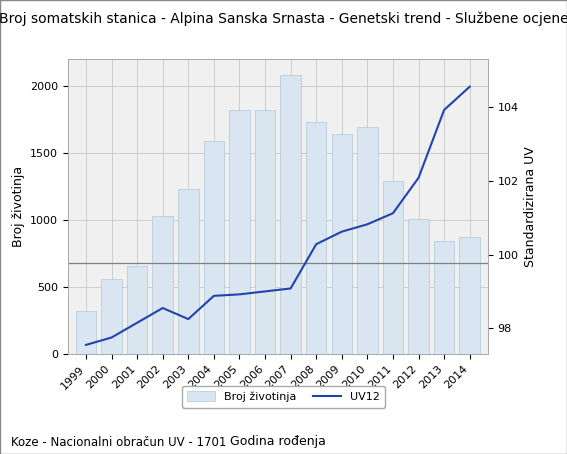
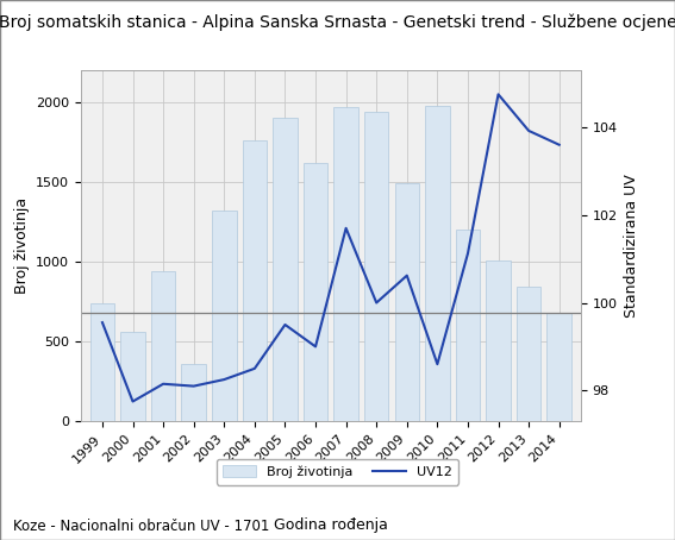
Broj životinja/1999: 320 -> 740
UV12/1999: 97.55 -> 99.55
Broj životinja/2001: 660 -> 940
Broj životinja/2002: 1030 -> 360
UV12/2002: 98.55 -> 98.10
Broj životinja/2003: 1230 -> 1320
Broj životinja/2004: 1590 -> 1760
UV12/2004: 98.88 -> 98.50
Broj životinja/2005: 1820 -> 1900
UV12/2005: 98.92 -> 99.50
Broj životinja/2006: 1820 -> 1620
Broj životinja/2007: 2080 -> 1970
UV12/2007: 99.08 -> 101.70
Broj životinja/2008: 1730 -> 1940
UV12/2008: 100.28 -> 100.00
Broj životinja/2009: 1640 -> 1490
Broj životinja/2010: 1690 -> 1980
UV12/2010: 100.82 -> 98.60
Broj životinja/2011: 1290 -> 1200
UV12/2012: 102.08 -> 104.75
Broj životinja/2014: 880 -> 680
UV12/2014: 104.55 -> 103.60
